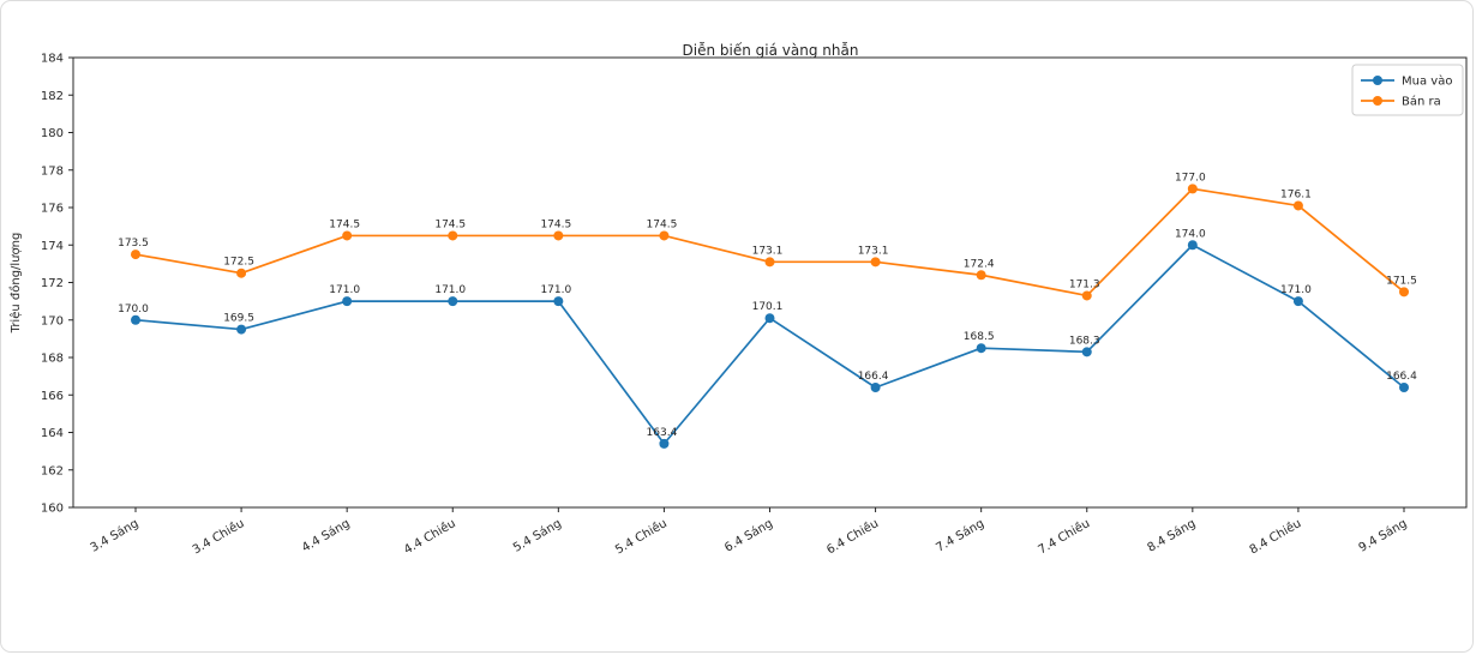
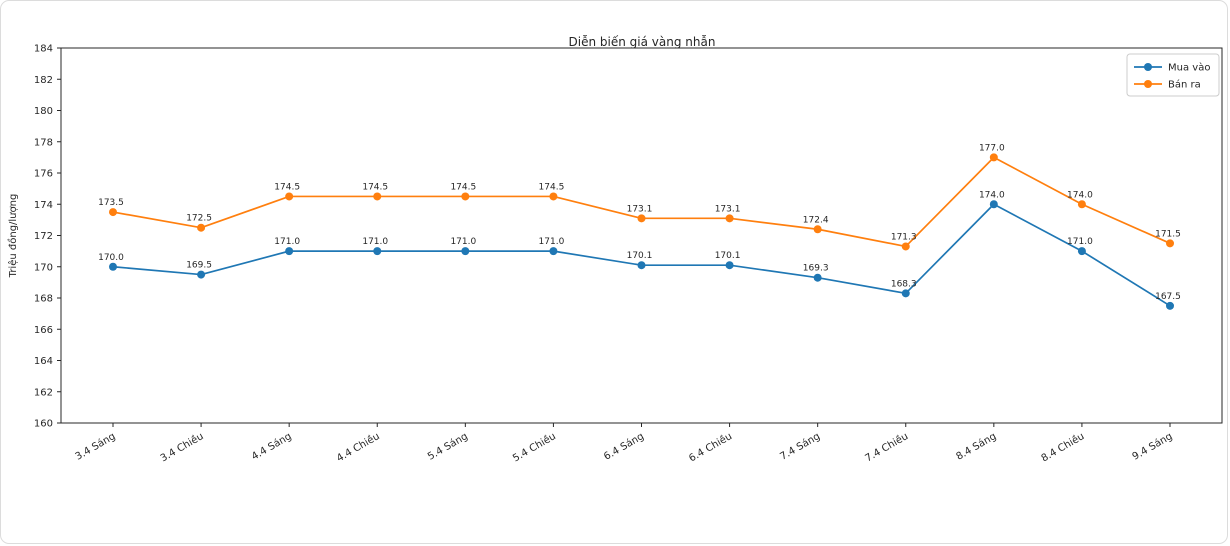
Mua vào/5.4 Chiều: 163.4 -> 171.0
Mua vào/6.4 Chiều: 166.4 -> 170.1
Mua vào/7.4 Sáng: 168.5 -> 169.3
Bán ra/8.4 Chiều: 176.1 -> 174.0
Mua vào/9.4 Sáng: 166.4 -> 167.5
